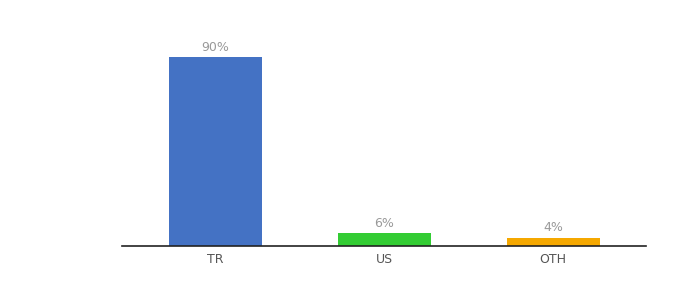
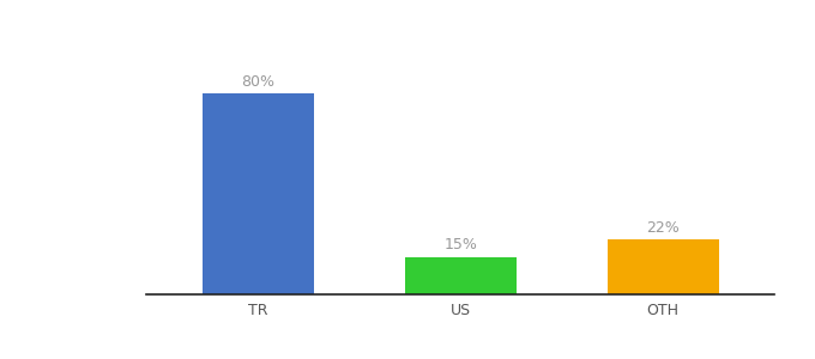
TR: 90% -> 80%
US: 6% -> 15%
OTH: 4% -> 22%
